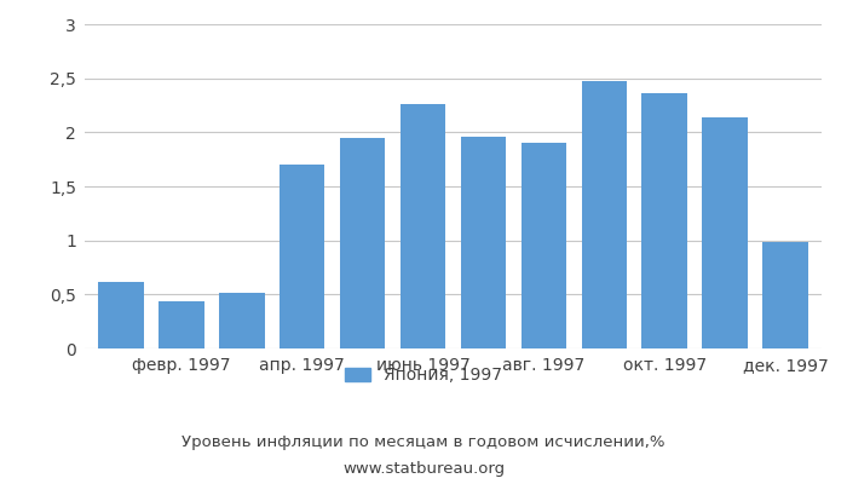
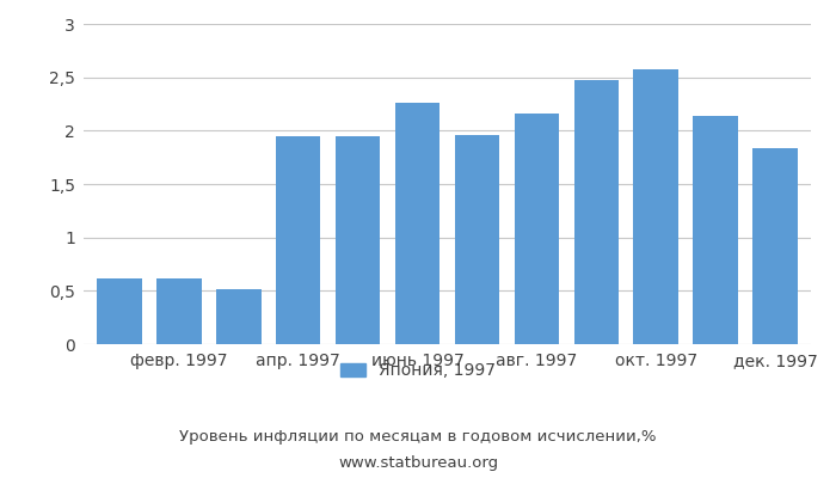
февр. 1997: 0,44 -> 0,62
апр. 1997: 1,70 -> 1,95
авг. 1997: 1,90 -> 2,16
окт. 1997: 2,36 -> 2,57
дек. 1997: 0,98 -> 1,84
